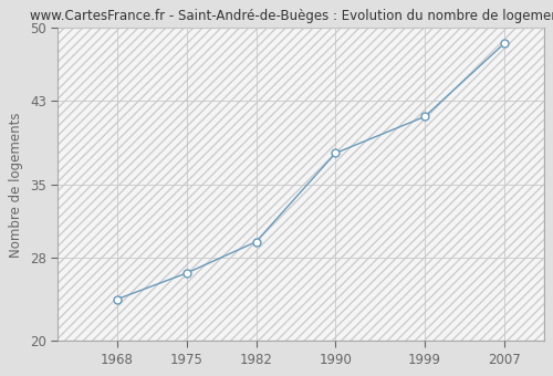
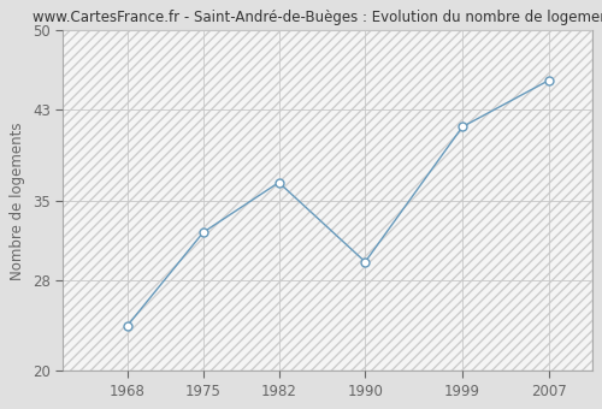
1975: 26.5 -> 32.2
1982: 29.5 -> 36.6
1990: 38.0 -> 29.6
2007: 48.5 -> 45.6
